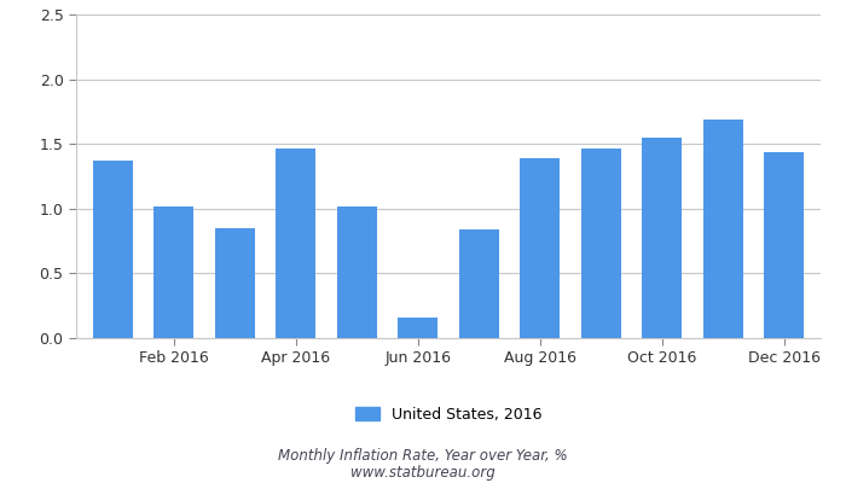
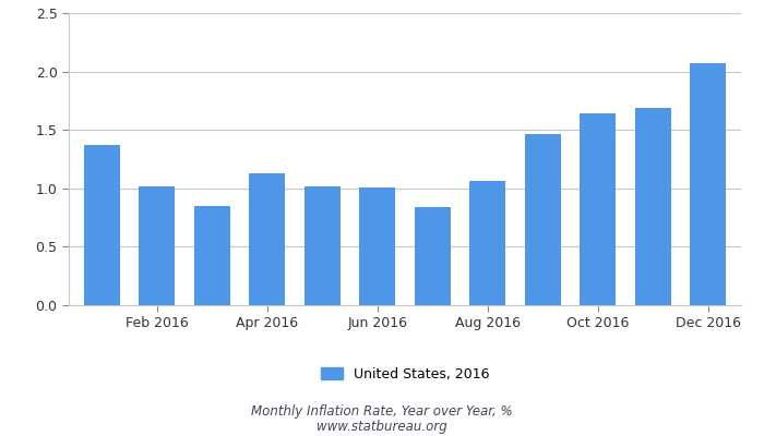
Apr 2016: 1.46 -> 1.13
Jun 2016: 0.16 -> 1.01
Aug 2016: 1.39 -> 1.06
Oct 2016: 1.55 -> 1.64
Dec 2016: 1.44 -> 2.07
